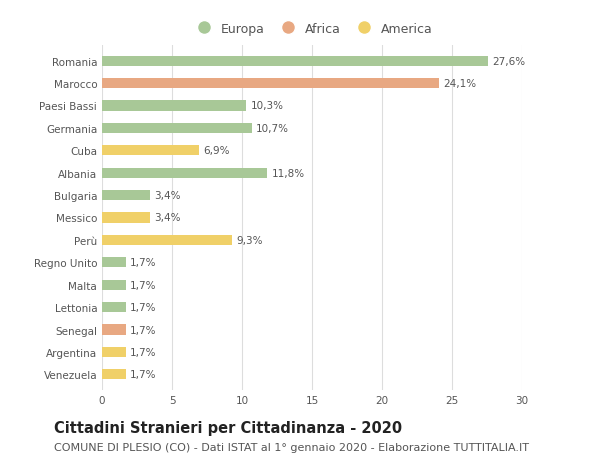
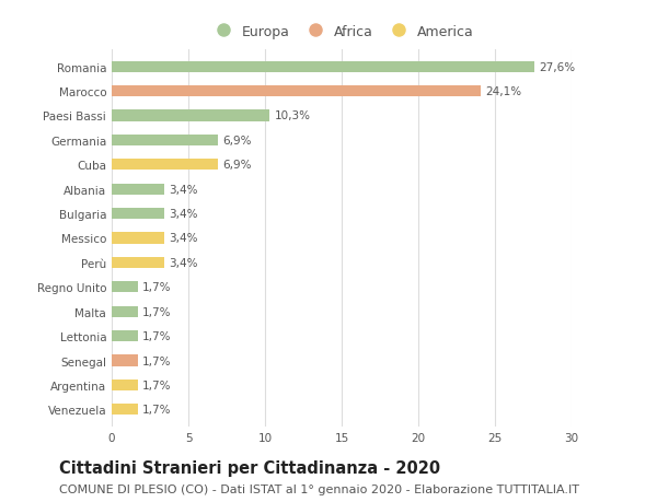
Germania: 10,7% -> 6,9%
Albania: 11,8% -> 3,4%
Perù: 9,3% -> 3,4%
